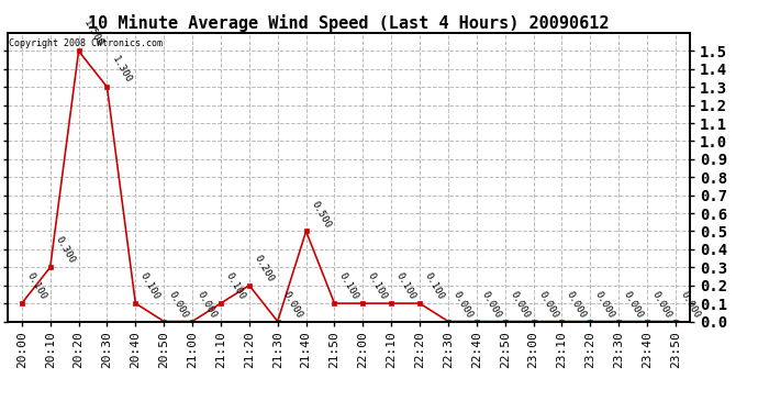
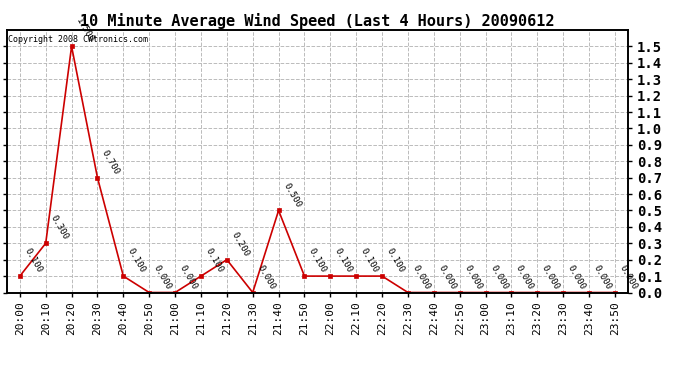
20:30: 1.300 -> 0.700
